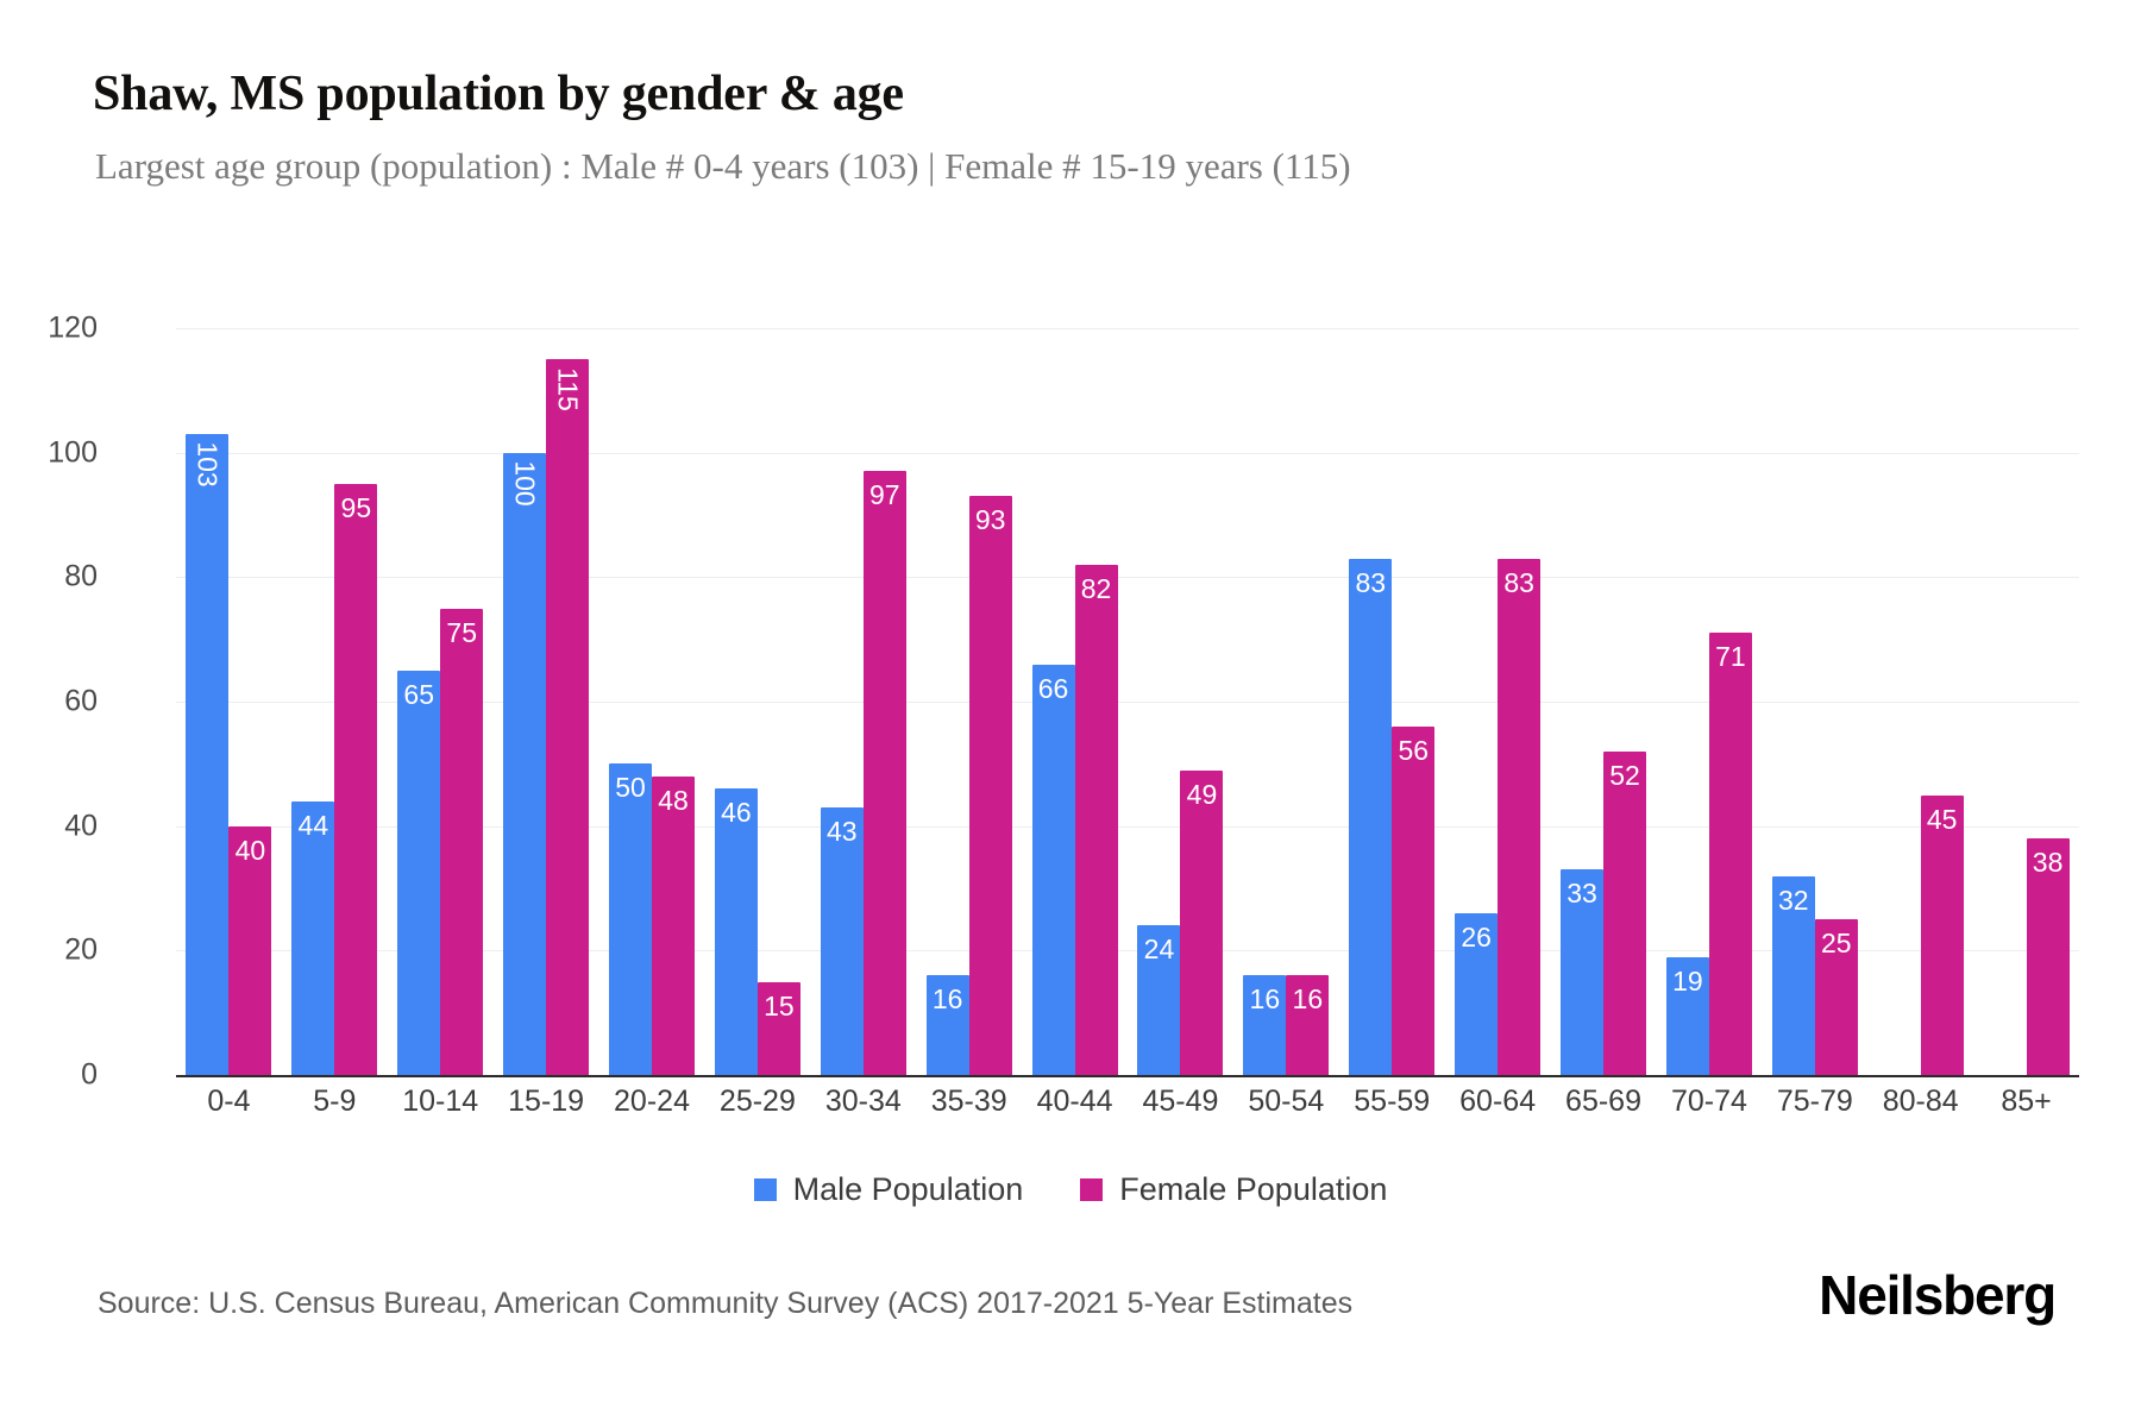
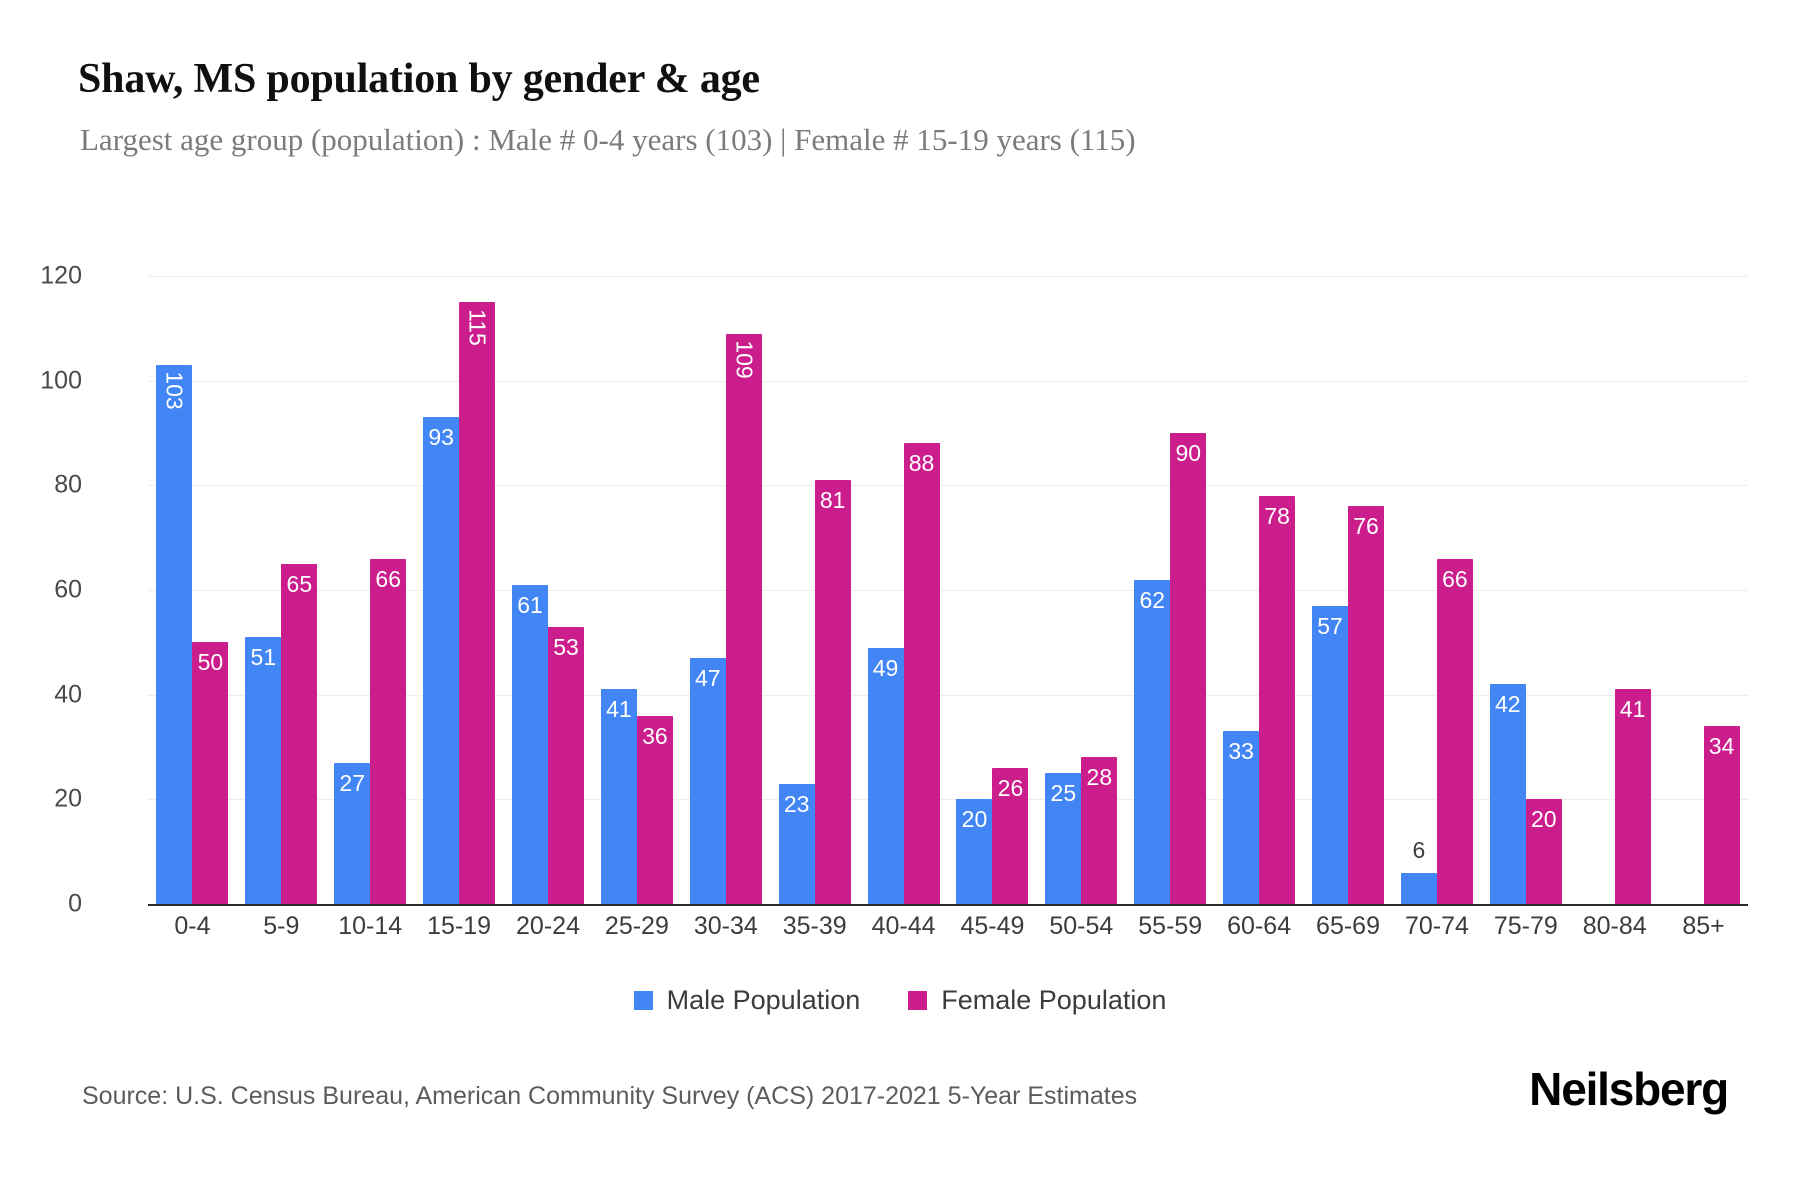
Female Population/0-4: 40 -> 50
Male Population/5-9: 44 -> 51
Female Population/5-9: 95 -> 65
Male Population/10-14: 65 -> 27
Female Population/10-14: 75 -> 66
Male Population/15-19: 100 -> 93
Male Population/20-24: 50 -> 61
Female Population/20-24: 48 -> 53
Male Population/25-29: 46 -> 41
Female Population/25-29: 15 -> 36
Male Population/30-34: 43 -> 47
Female Population/30-34: 97 -> 109
Male Population/35-39: 16 -> 23
Female Population/35-39: 93 -> 81
Male Population/40-44: 66 -> 49
Female Population/40-44: 82 -> 88
Male Population/45-49: 24 -> 20
Female Population/45-49: 49 -> 26
Male Population/50-54: 16 -> 25
Female Population/50-54: 16 -> 28
Male Population/55-59: 83 -> 62
Female Population/55-59: 56 -> 90
Male Population/60-64: 26 -> 33
Female Population/60-64: 83 -> 78
Male Population/65-69: 33 -> 57
Female Population/65-69: 52 -> 76
Male Population/70-74: 19 -> 6
Female Population/70-74: 71 -> 66
Male Population/75-79: 32 -> 42
Female Population/75-79: 25 -> 20
Female Population/80-84: 45 -> 41
Female Population/85+: 38 -> 34
